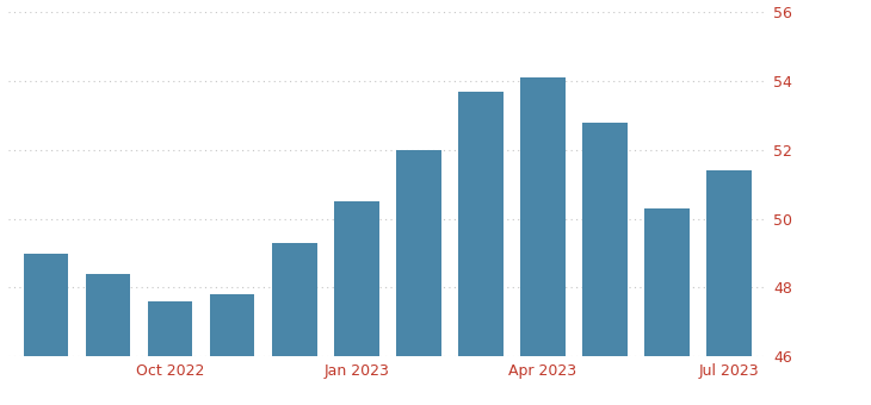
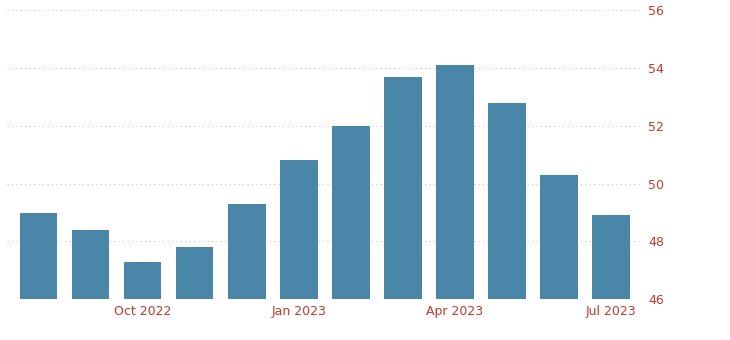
Oct 2022: 47.6 -> 47.3
Jan 2023: 50.5 -> 50.8
Jul 2023: 51.4 -> 48.9
